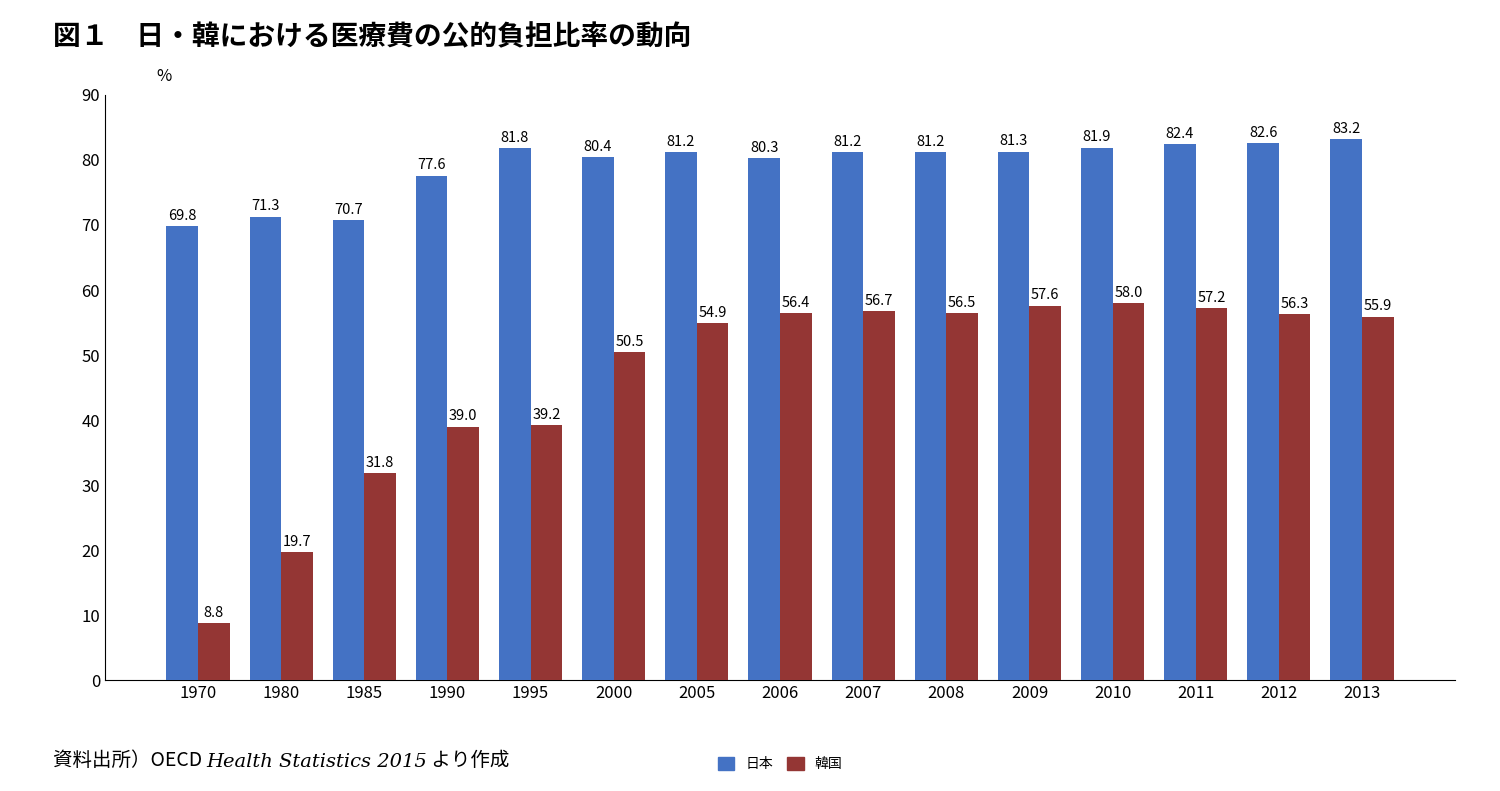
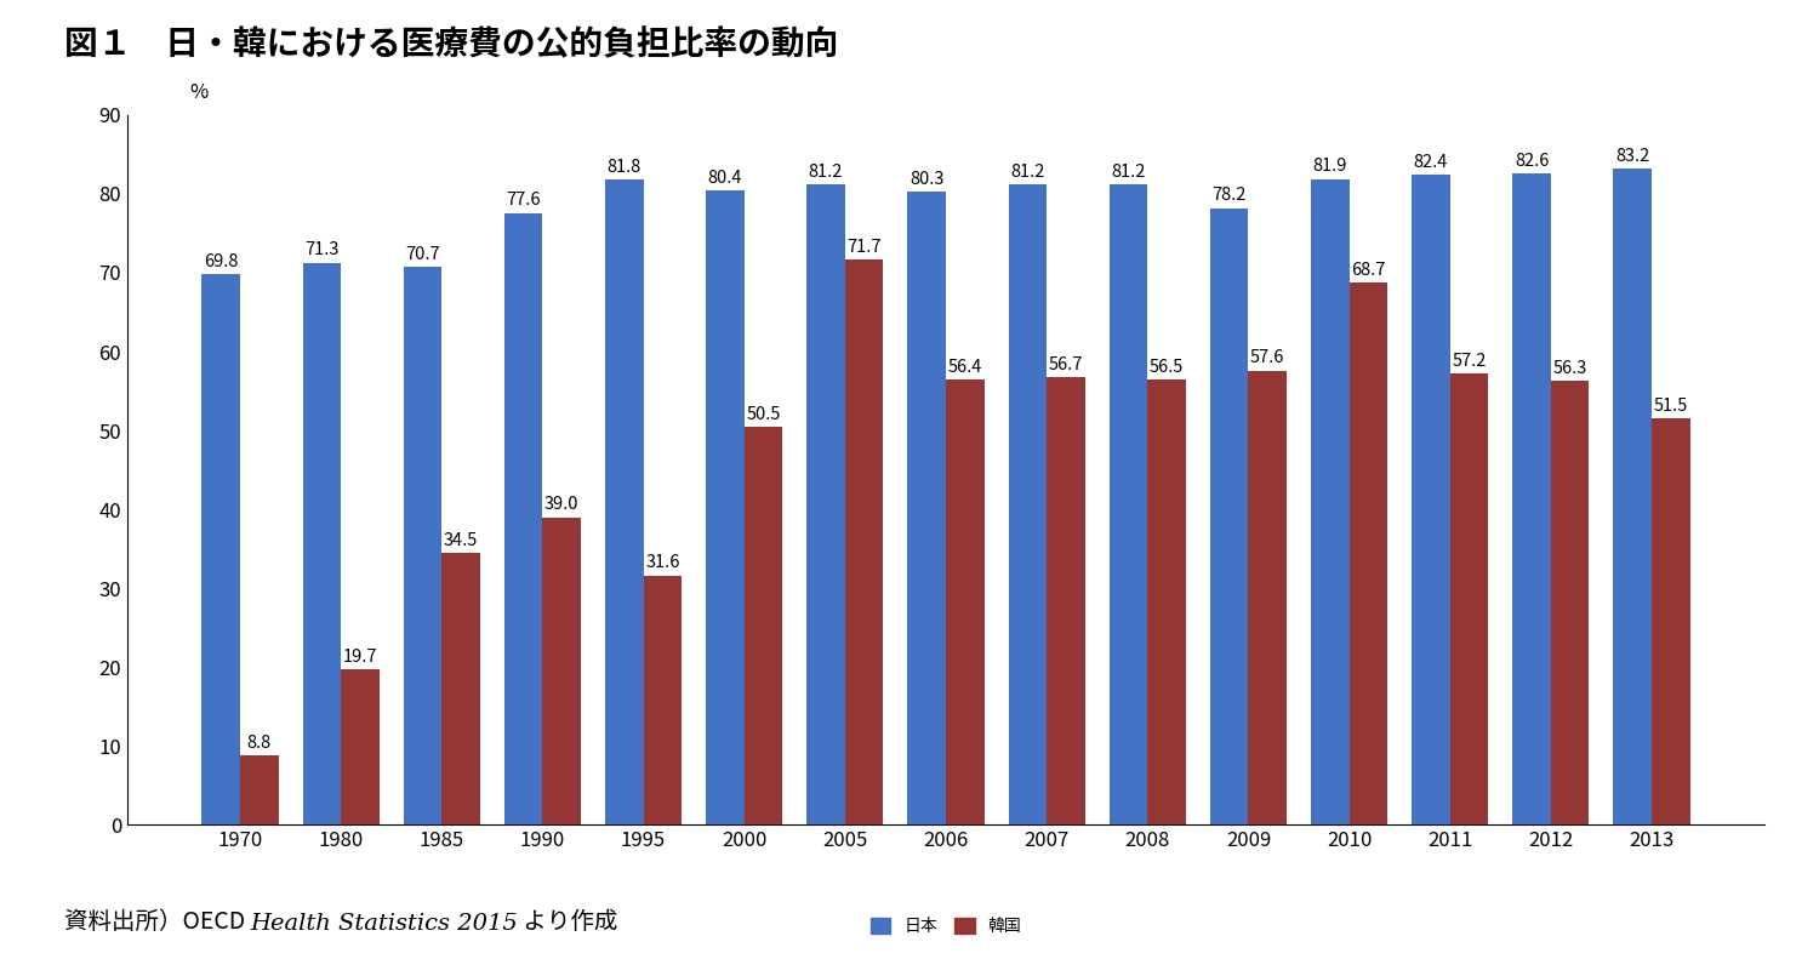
韓国/1985: 31.8 -> 34.5
韓国/1995: 39.2 -> 31.6
韓国/2005: 54.9 -> 71.7
日本/2009: 81.3 -> 78.2
韓国/2010: 58.0 -> 68.7
韓国/2013: 55.9 -> 51.5
